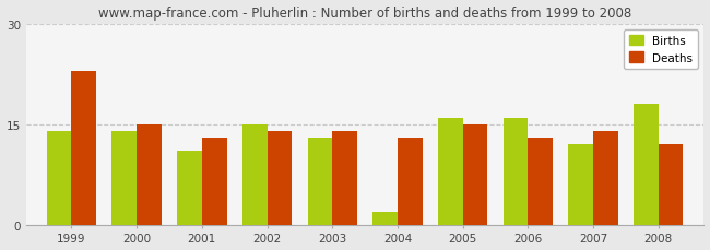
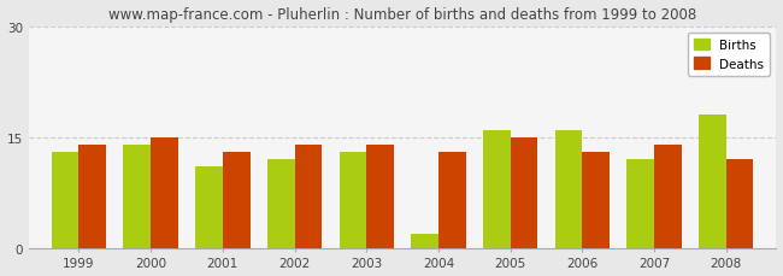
Births/1999: 14 -> 13
Deaths/1999: 23 -> 14
Births/2002: 15 -> 12
